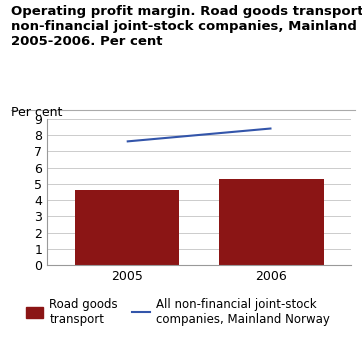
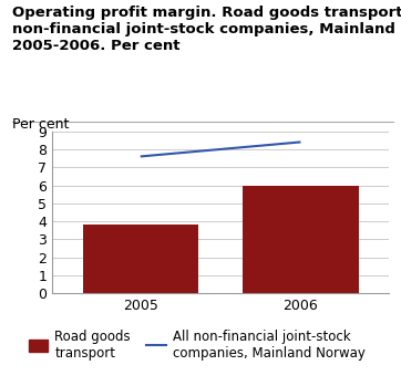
2005: 4.6 -> 3.8
2006: 5.3 -> 6.0
